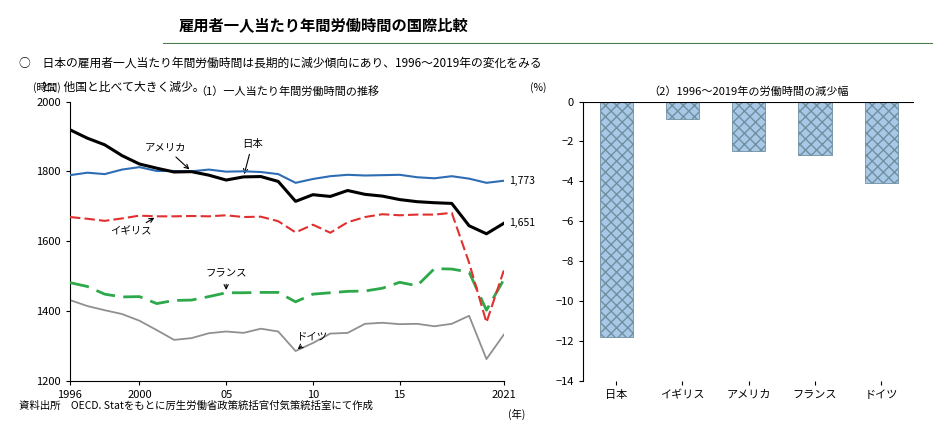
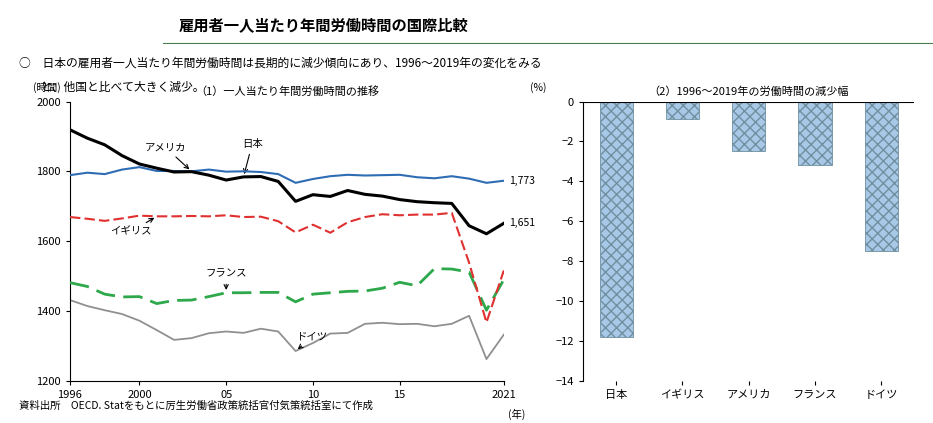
（2）1996～2019年の労働時間の減少幅/フランス: -2.7 -> -3.2
（2）1996～2019年の労働時間の減少幅/ドイツ: -4.1 -> -7.5
